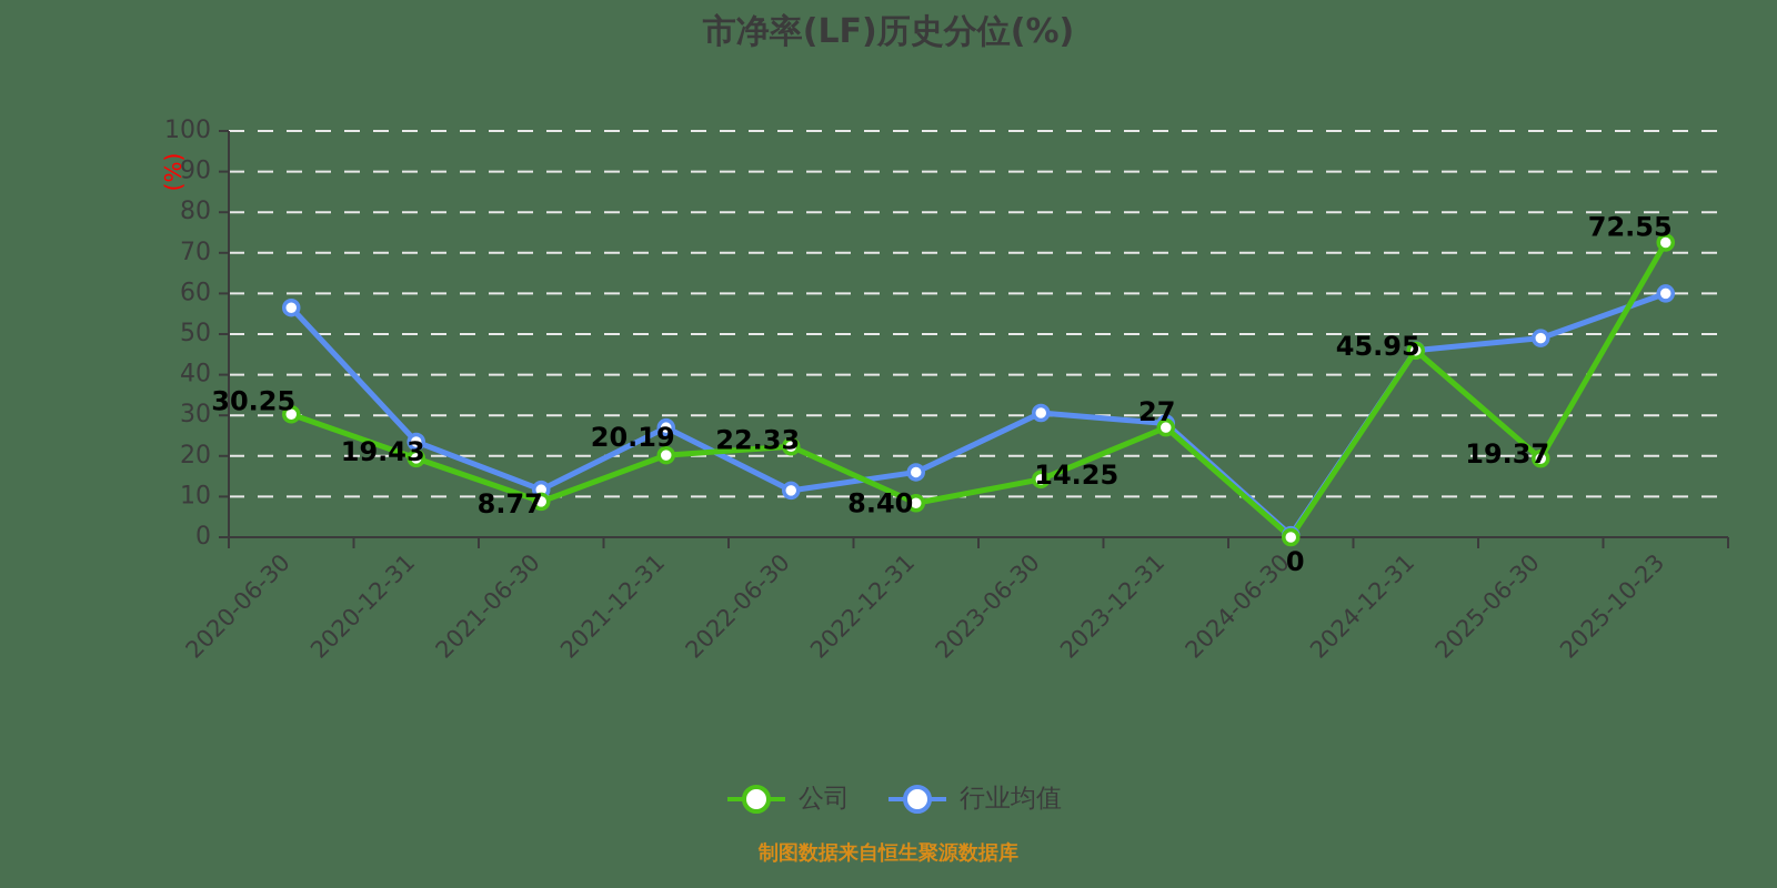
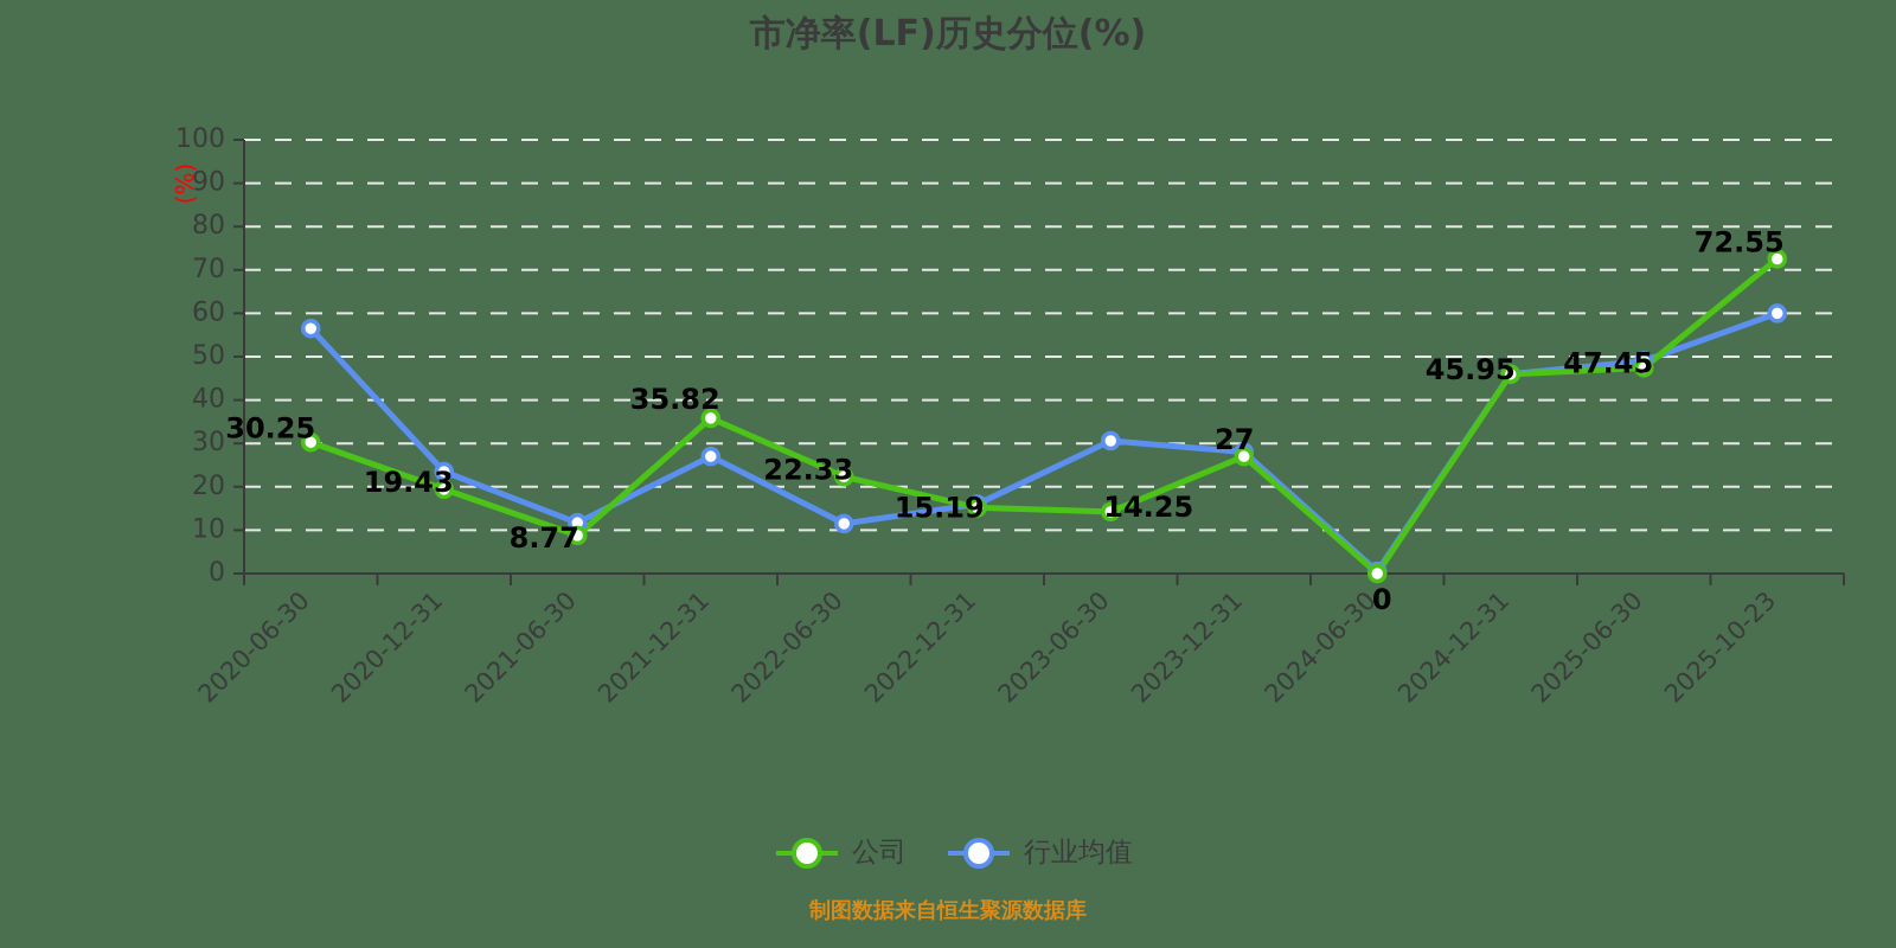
公司/2021-12-31: 20.19 -> 35.82
公司/2022-12-31: 8.40 -> 15.19
公司/2025-06-30: 19.37 -> 47.45
